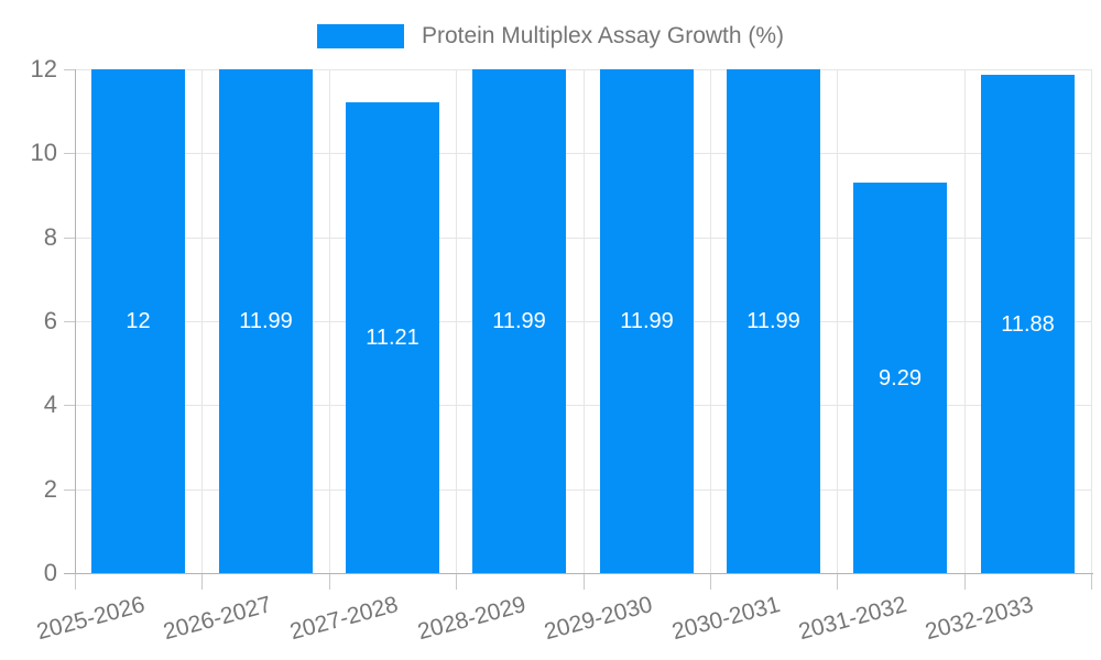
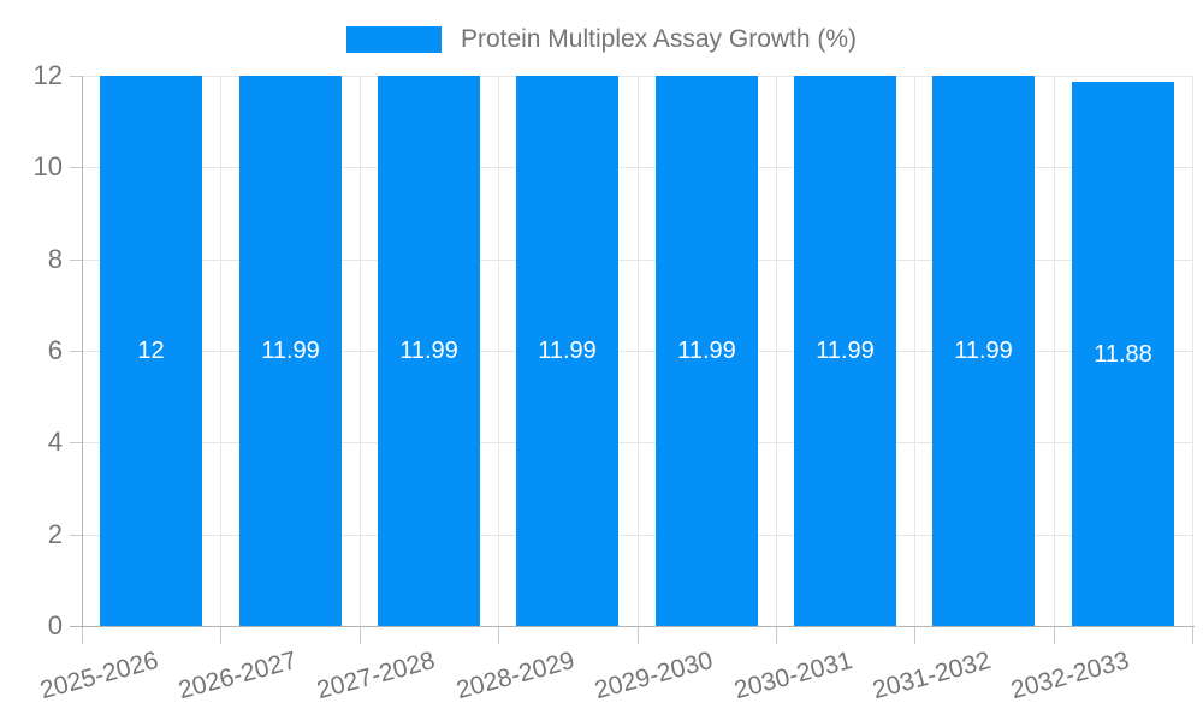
2027-2028: 11.21 -> 11.99
2031-2032: 9.29 -> 11.99
